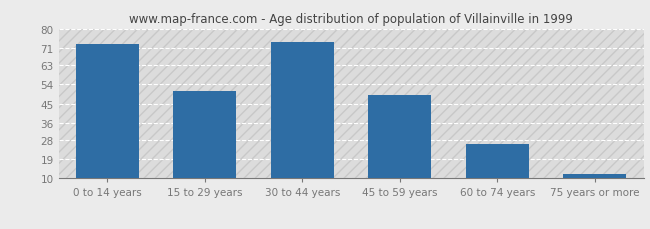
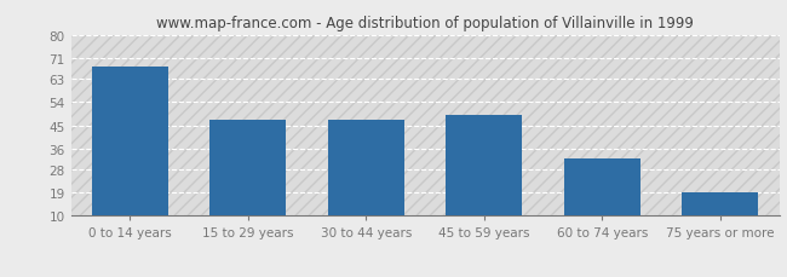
0 to 14 years: 73 -> 68
15 to 29 years: 51 -> 47
30 to 44 years: 74 -> 47
60 to 74 years: 26 -> 32
75 years or more: 12 -> 19
